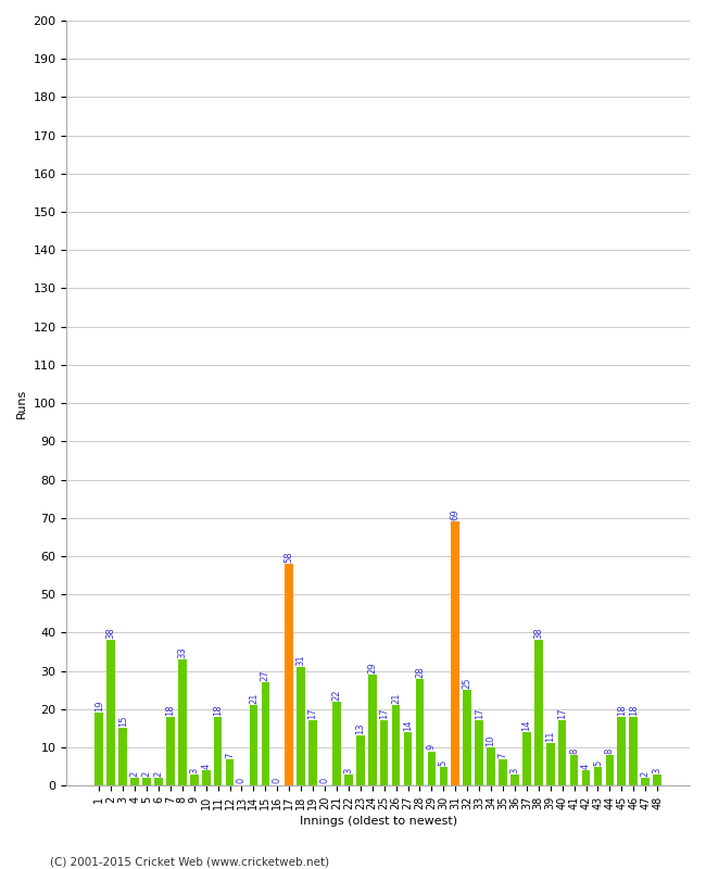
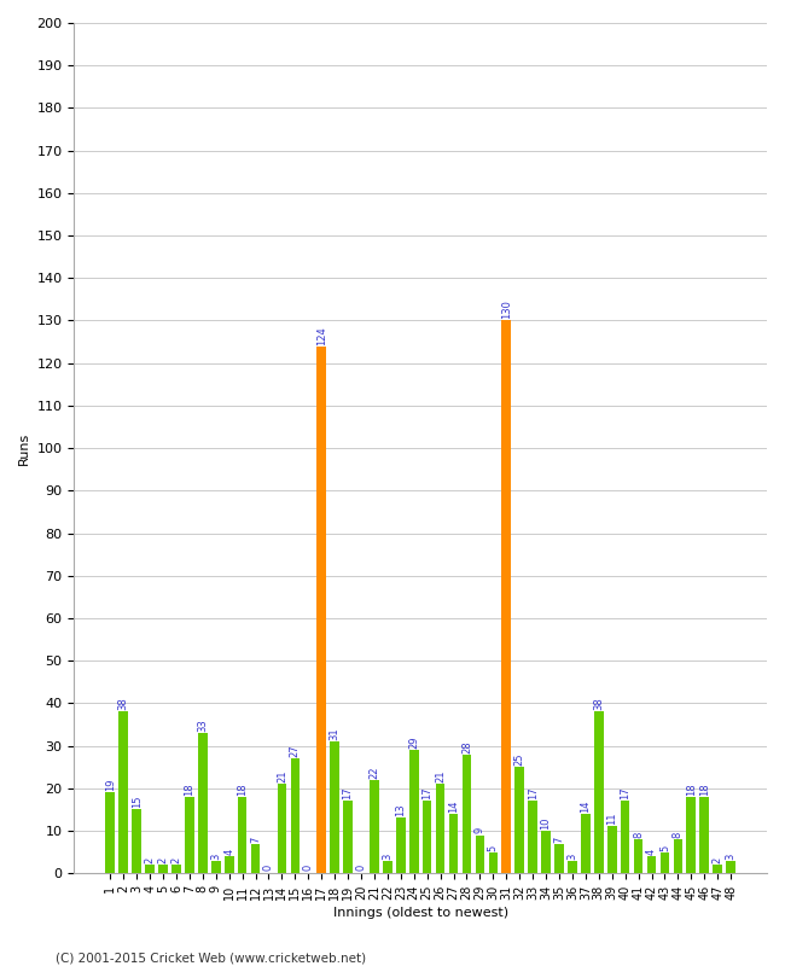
17: 58 -> 124
31: 69 -> 130
